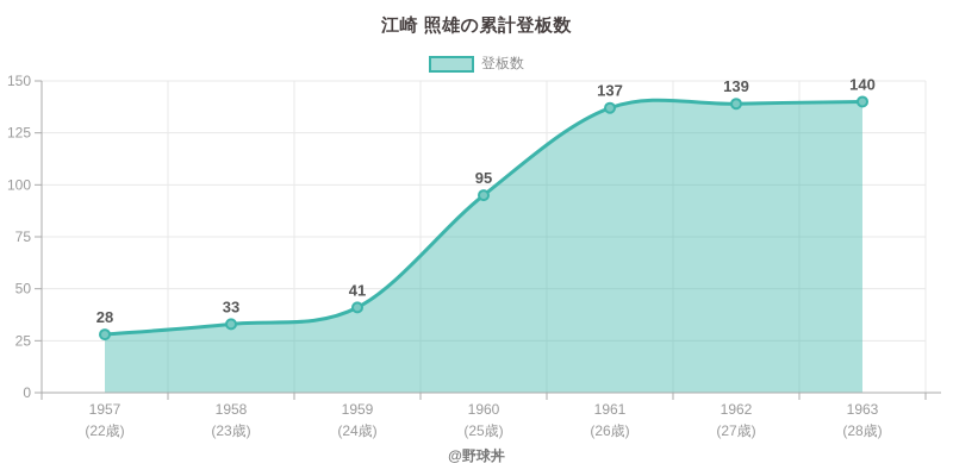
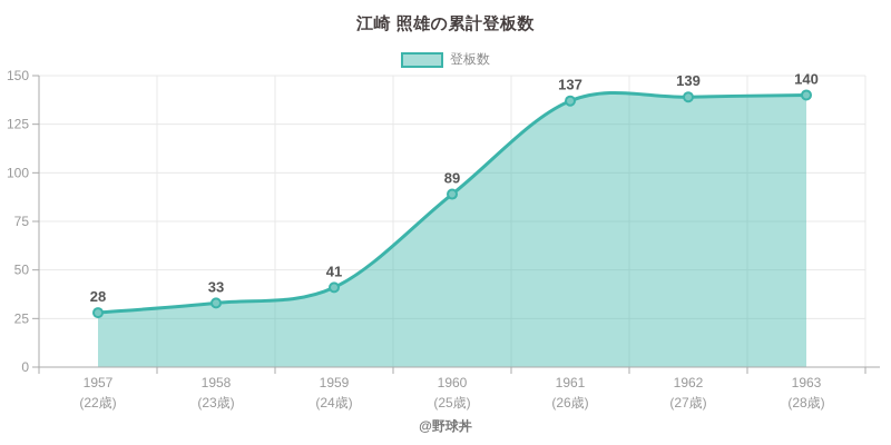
1960: 95 -> 89
